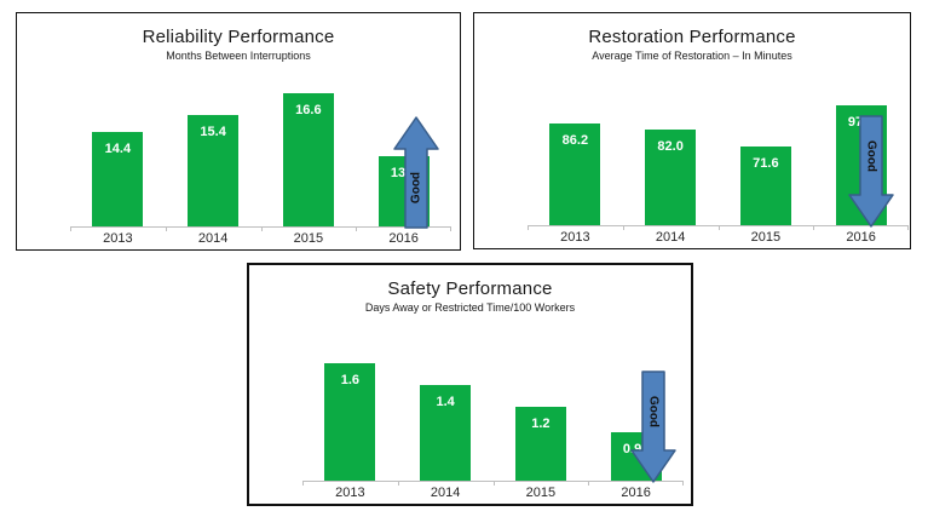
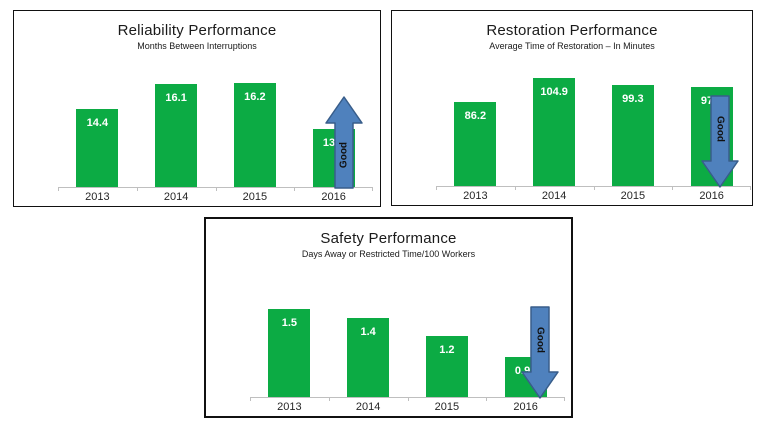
Reliability Performance/2014: 15.4 -> 16.1
Reliability Performance/2015: 16.6 -> 16.2
Restoration Performance/2014: 82.0 -> 104.9
Restoration Performance/2015: 71.6 -> 99.3
Safety Performance/2013: 1.6 -> 1.5
